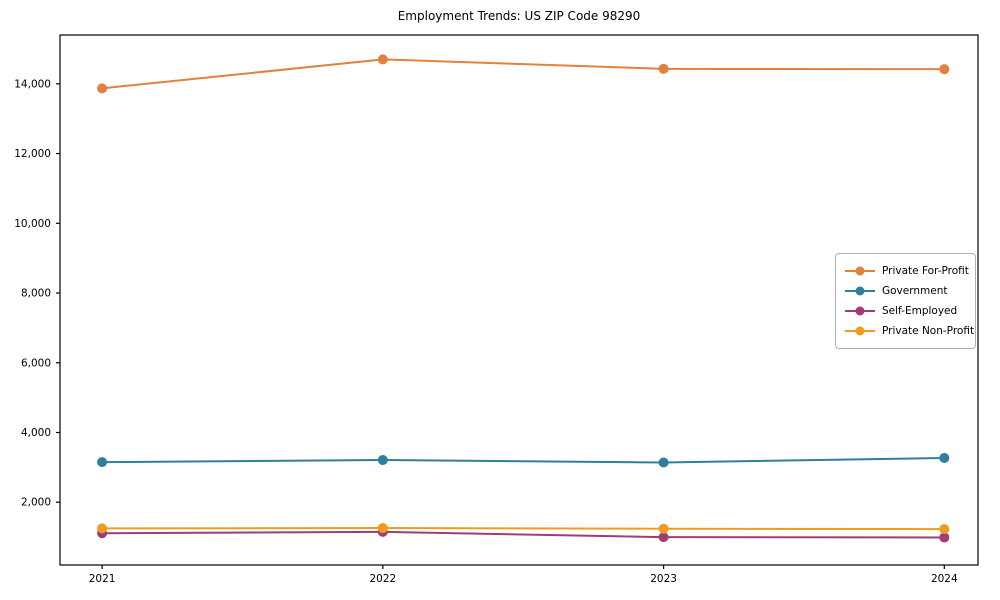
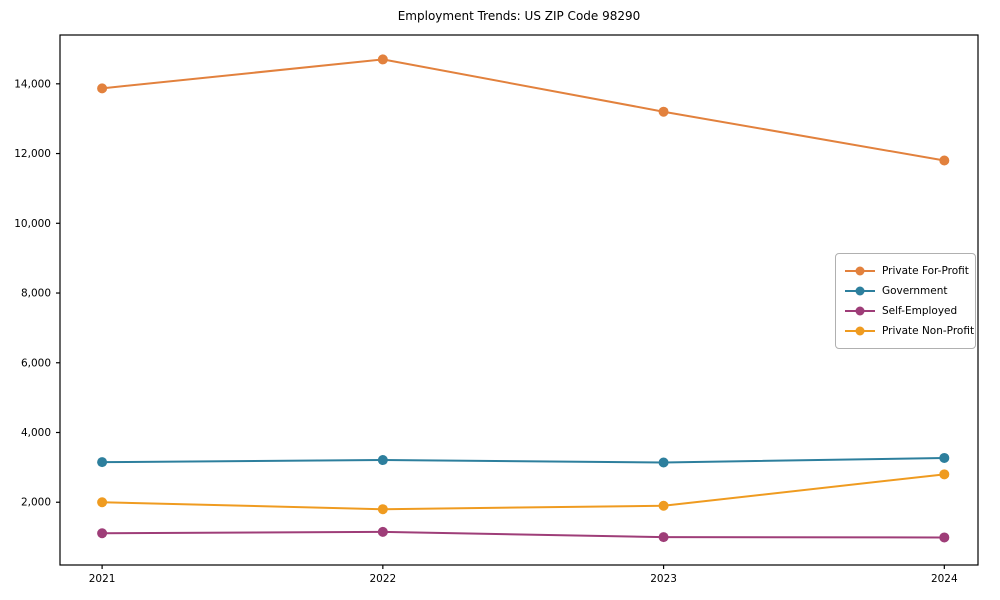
Private Non-Profit/2021: 1200 -> 2000
Private Non-Profit/2022: 1300 -> 1800
Private For-Profit/2023: 14400 -> 13200
Private Non-Profit/2023: 1200 -> 1900
Private For-Profit/2024: 14400 -> 11800
Private Non-Profit/2024: 1200 -> 2800
